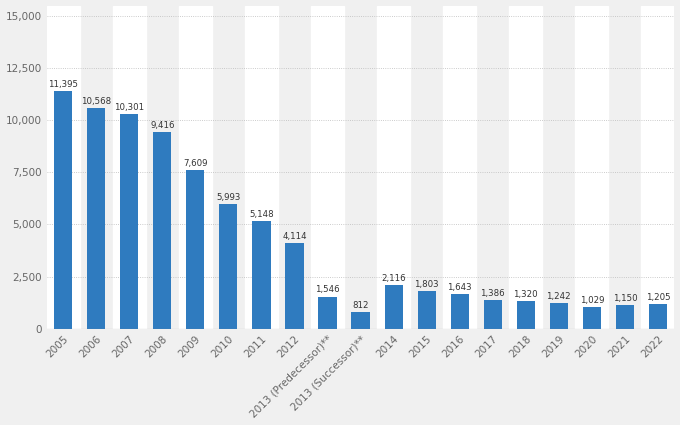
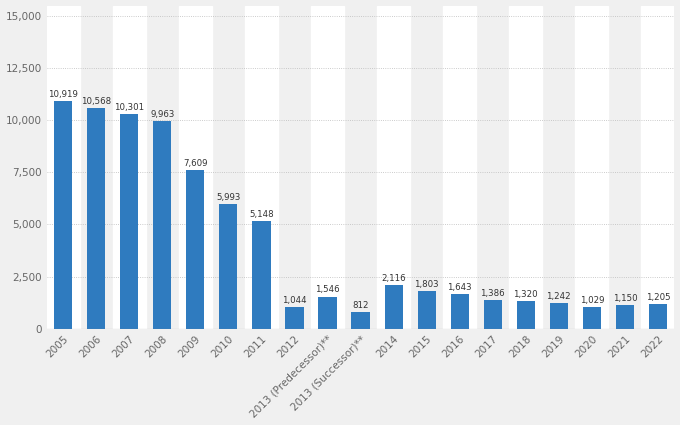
2005: 11,395 -> 10,919
2008: 9,416 -> 9,963
2012: 4,114 -> 1,044
